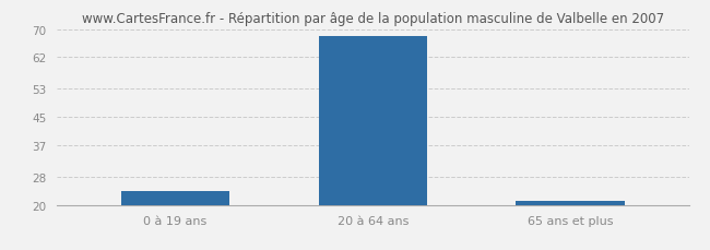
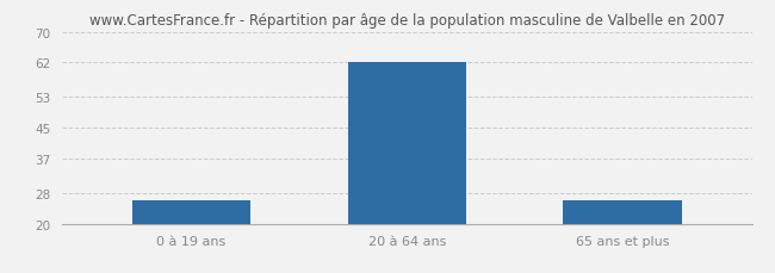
0 à 19 ans: 24 -> 26
20 à 64 ans: 68 -> 62
65 ans et plus: 21 -> 26
